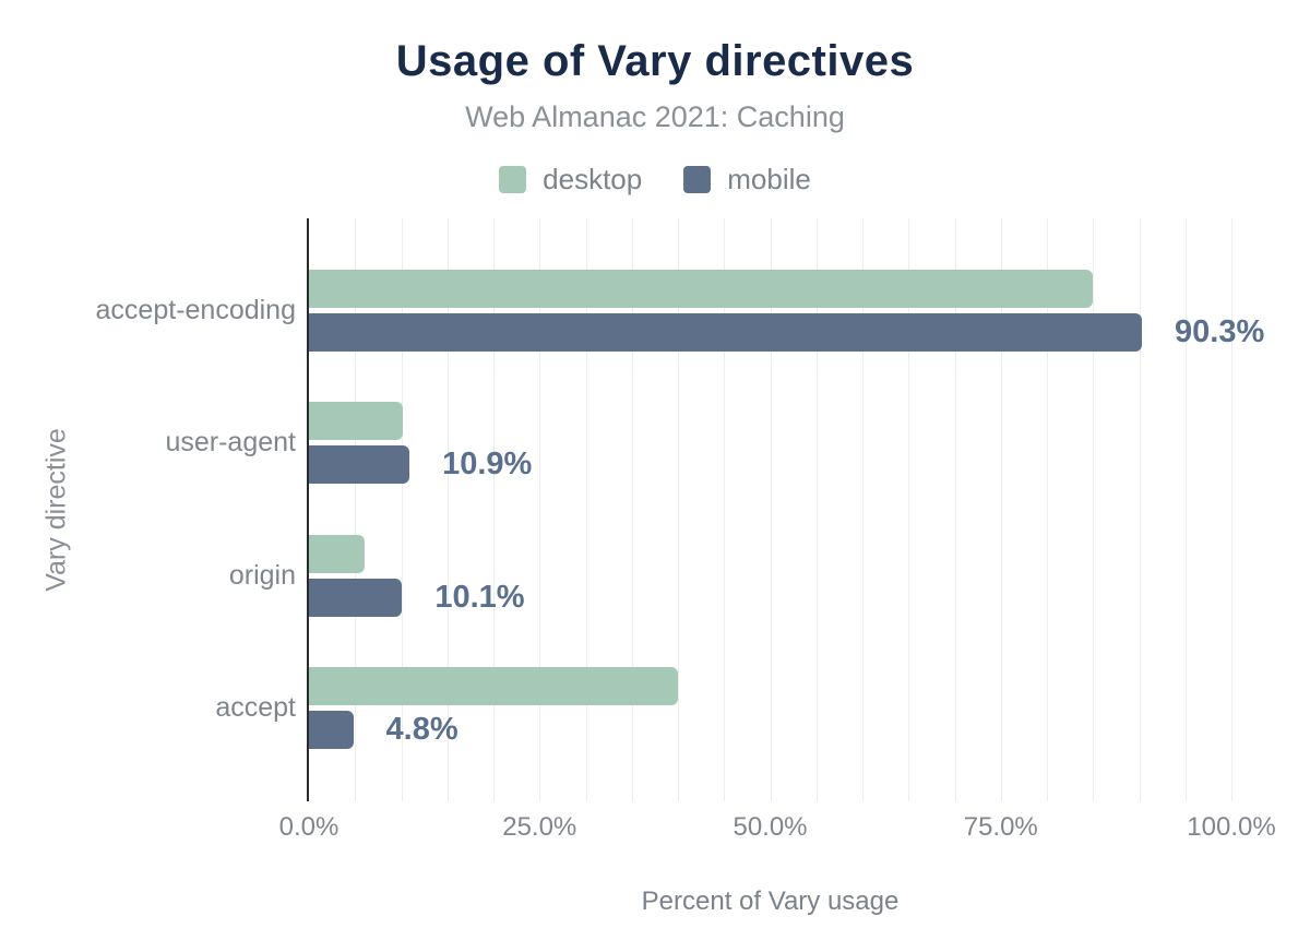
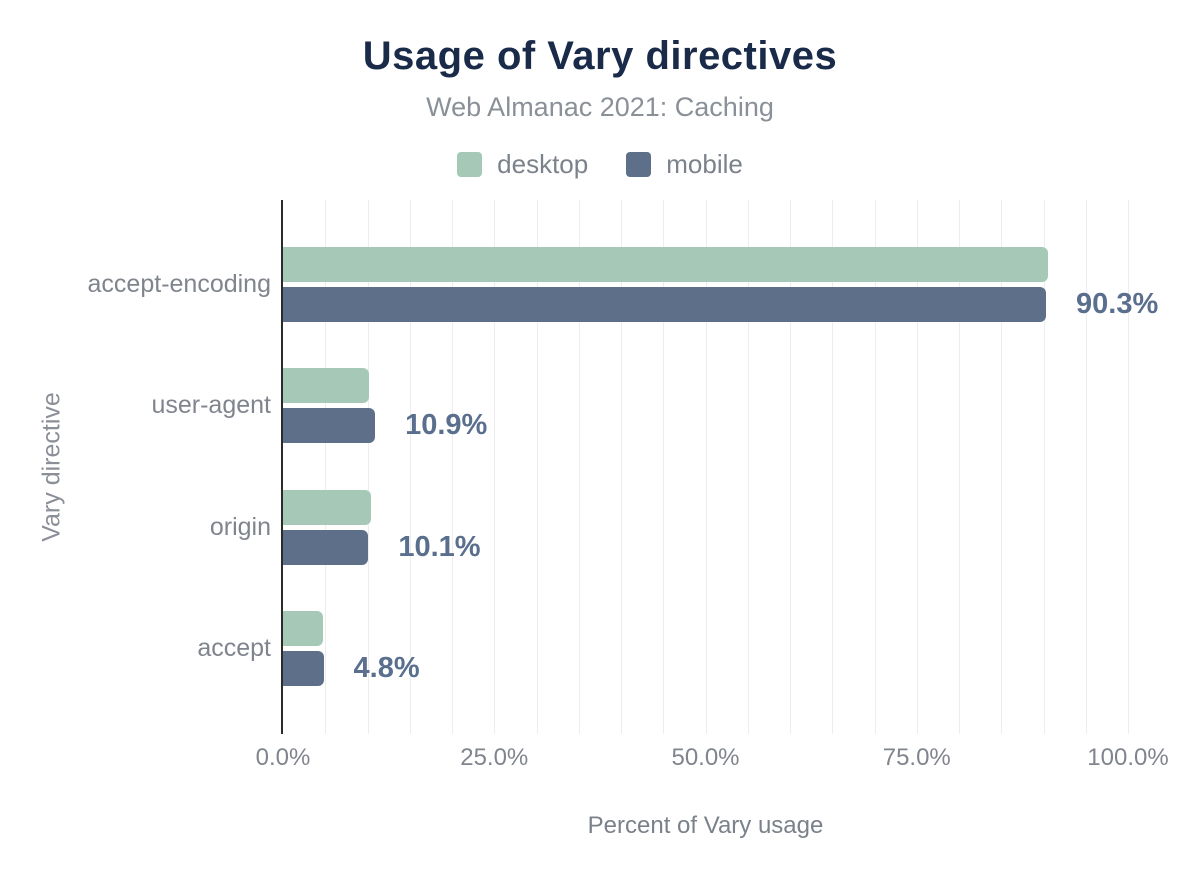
desktop/accept-encoding: 85% -> 90%
desktop/origin: 6% -> 10%
desktop/accept: 40% -> 5%
